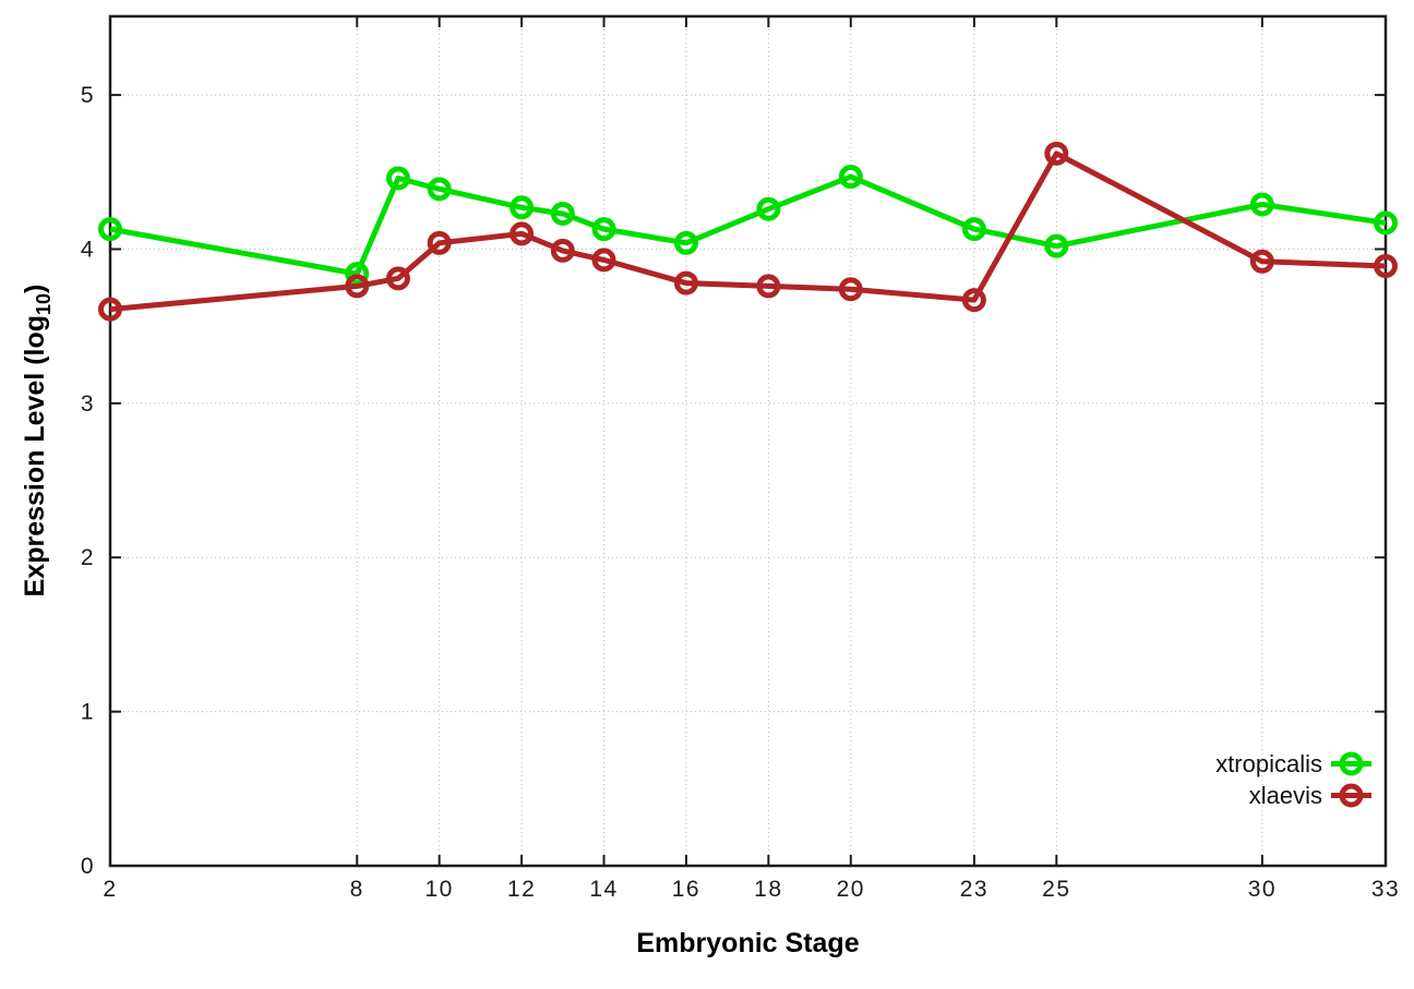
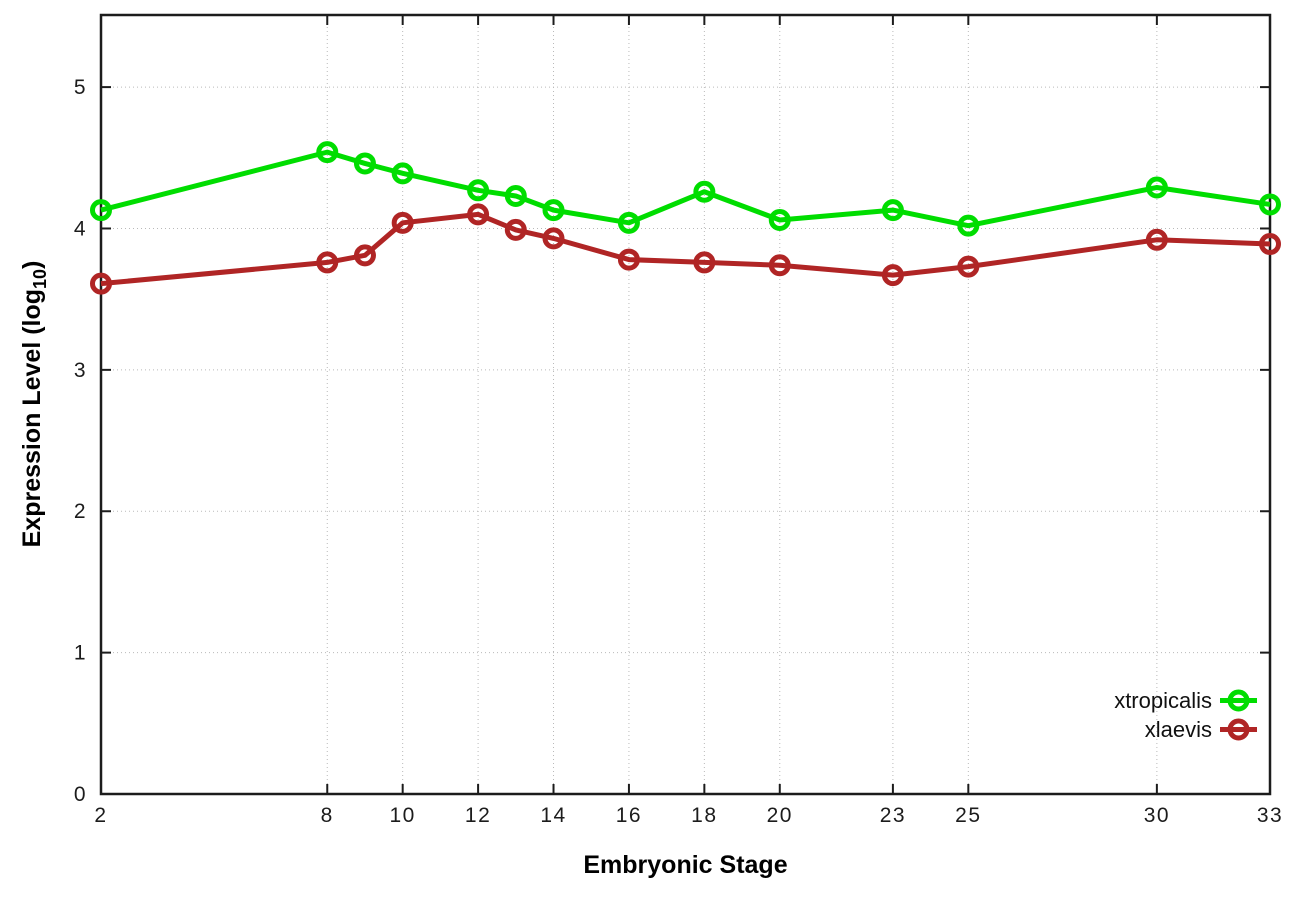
xtropicalis/8: 3.84 -> 4.54
xtropicalis/20: 4.47 -> 4.06
xlaevis/25: 4.62 -> 3.73
